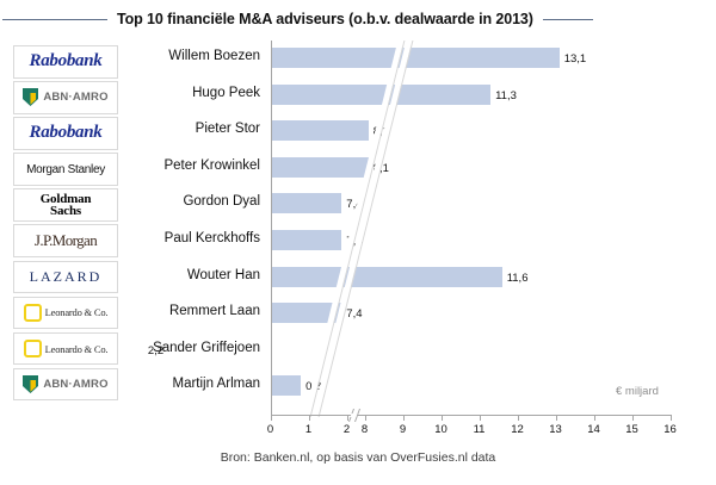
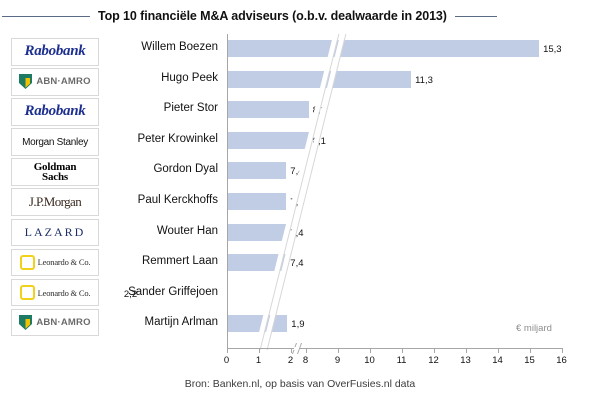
Willem Boezen: 13,1 -> 15,3
Wouter Han: 11,6 -> 7,4
Martijn Arlman: 0,8 -> 1,9
